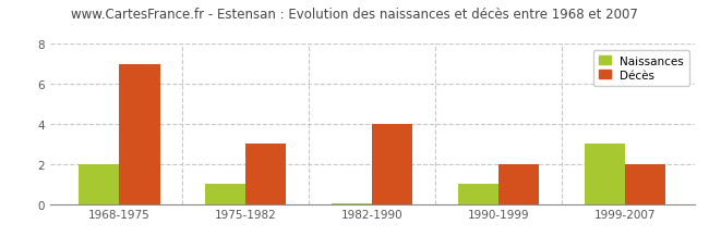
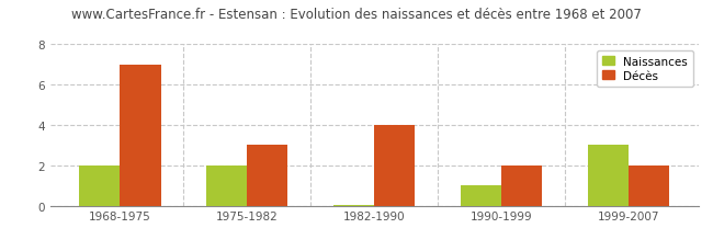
Naissances/1975-1982: 1.0 -> 2.0
